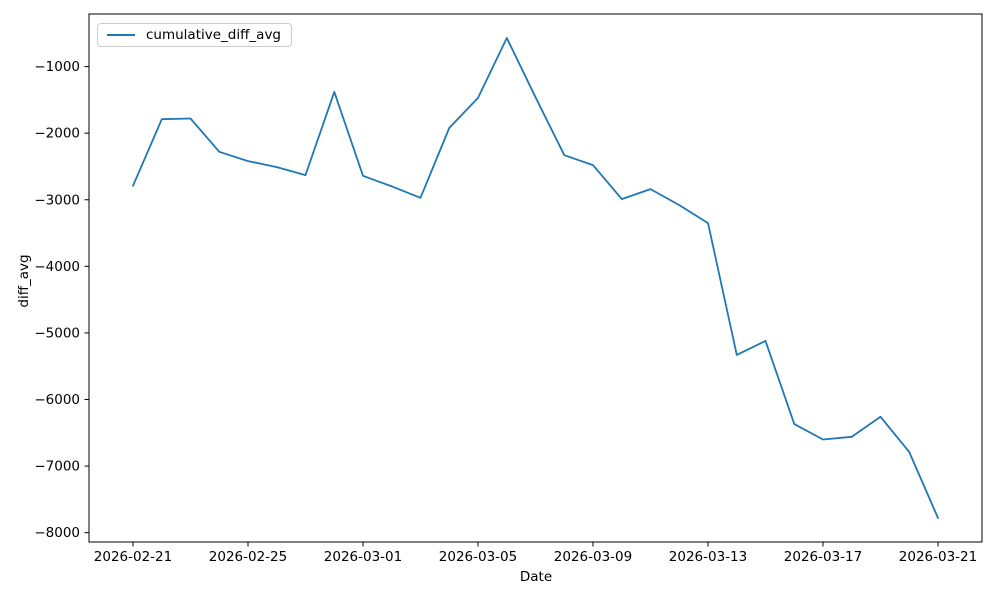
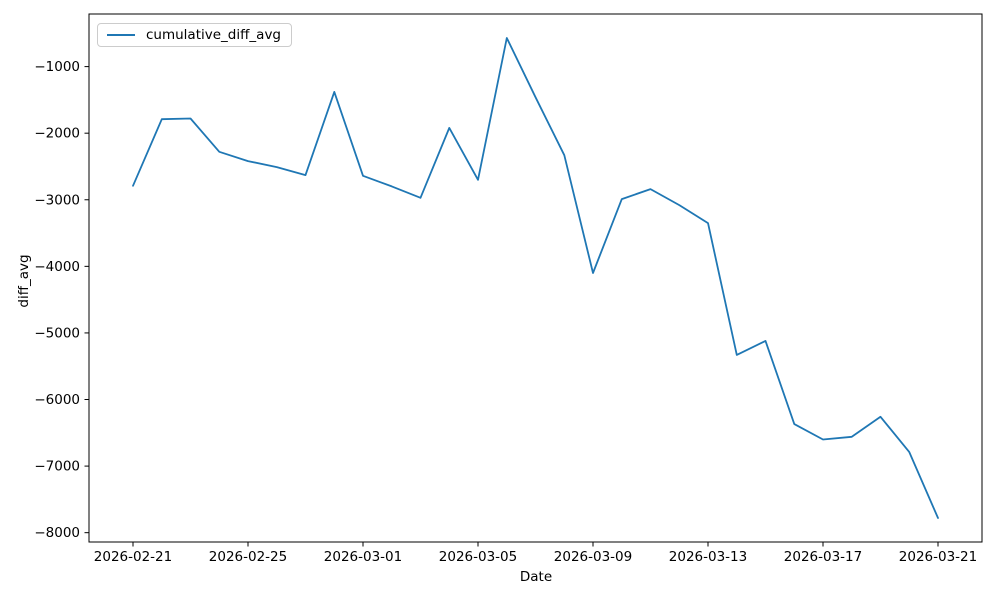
2026-03-05: -1500 -> -2700
2026-03-09: -2500 -> -4100
